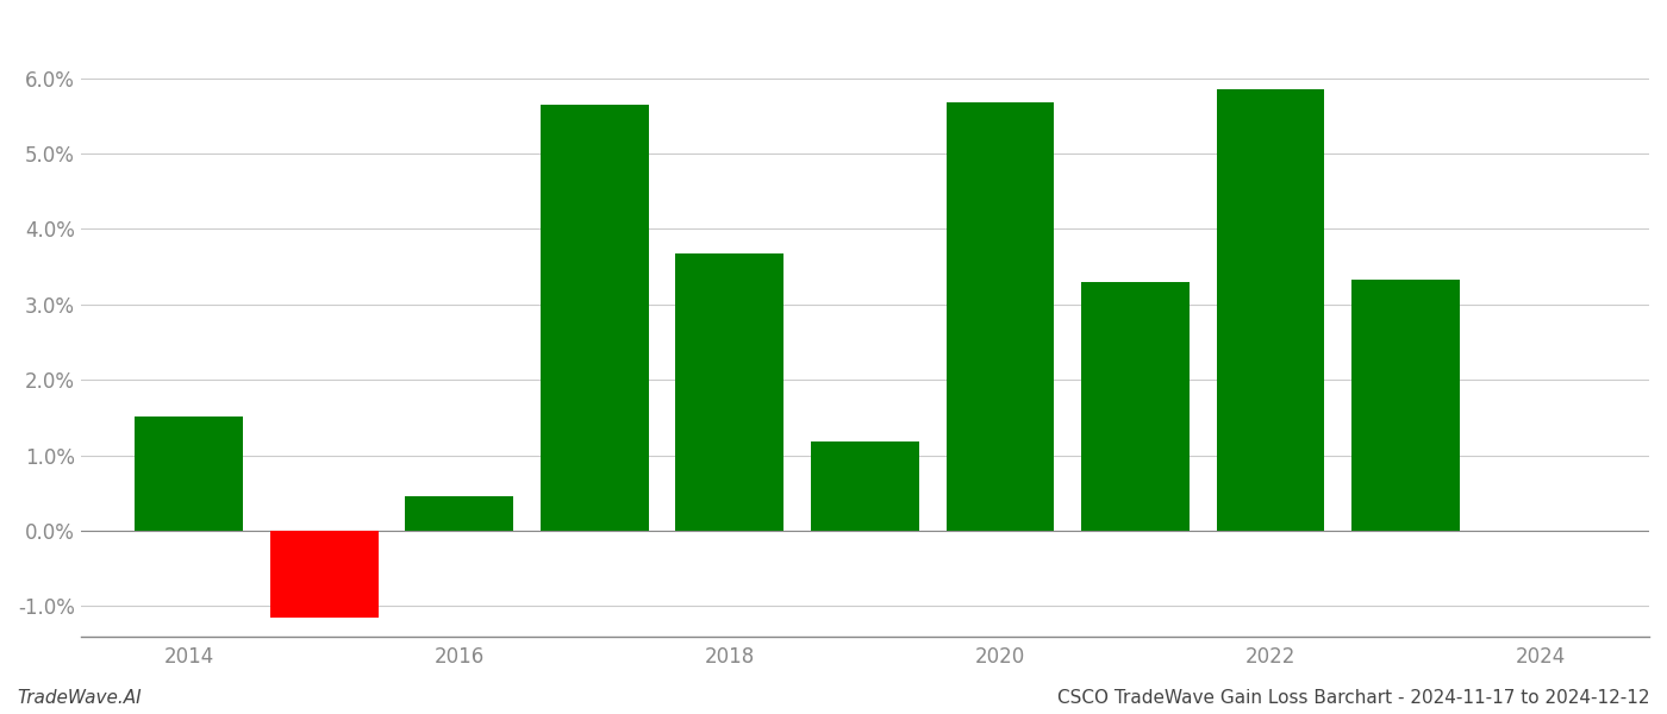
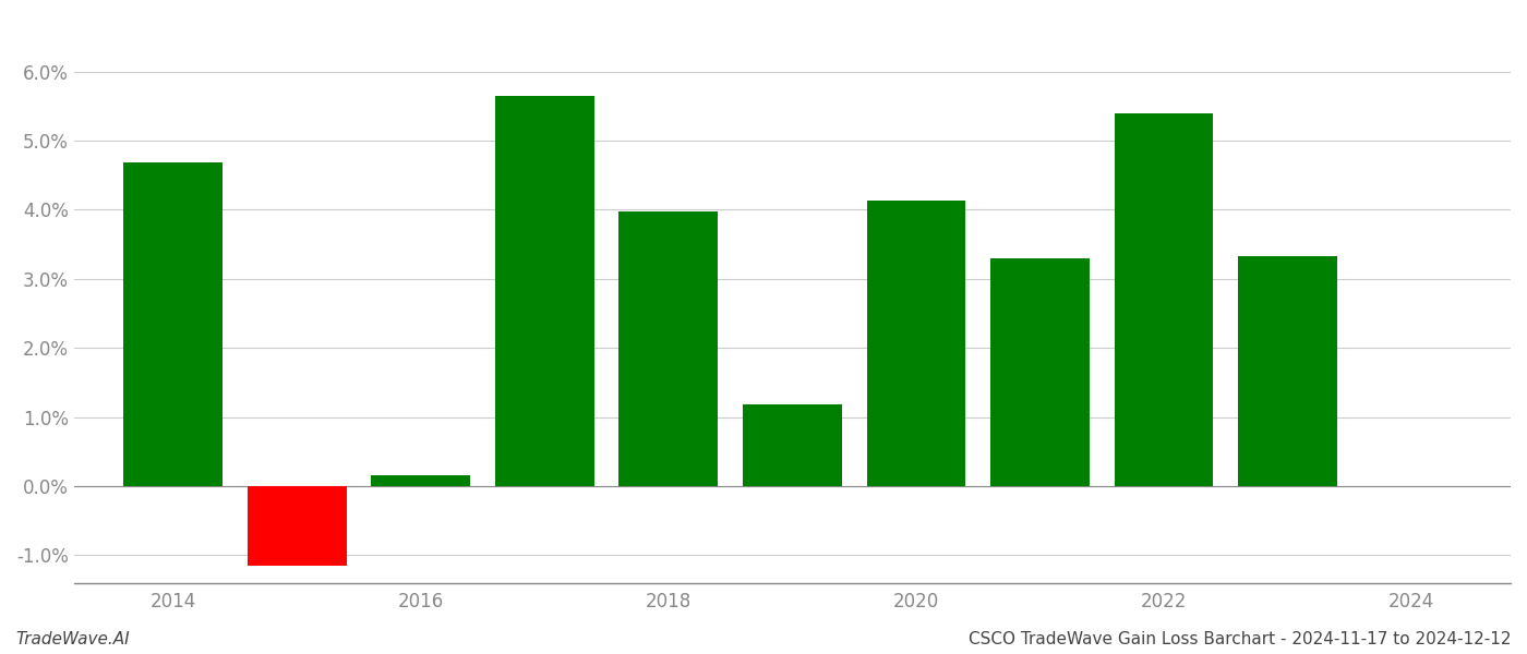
2014: 1.52% -> 4.68%
2016: 0.45% -> 0.16%
2018: 3.68% -> 3.98%
2020: 5.68% -> 4.14%
2022: 5.85% -> 5.40%
